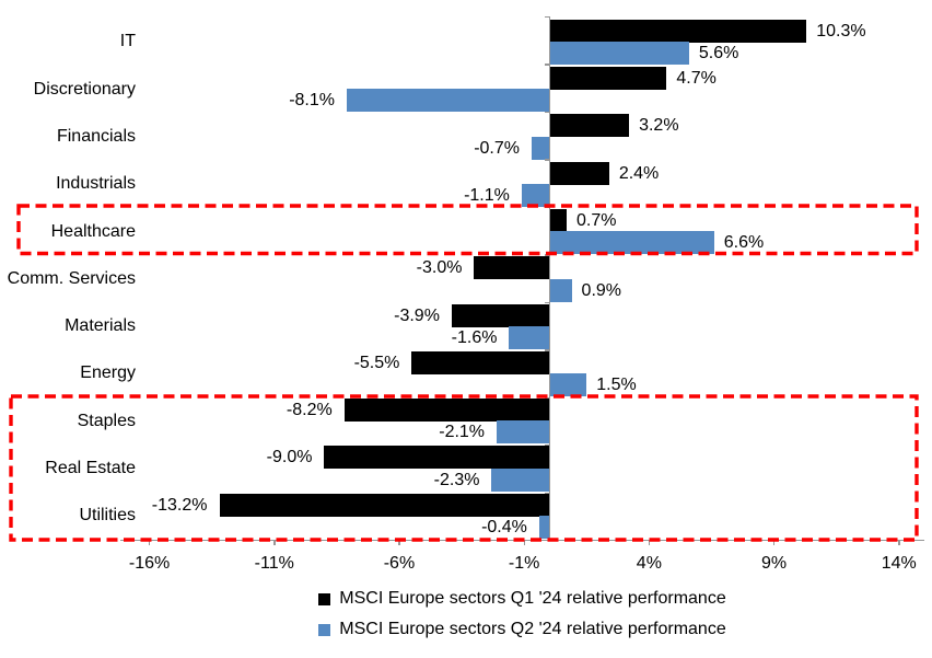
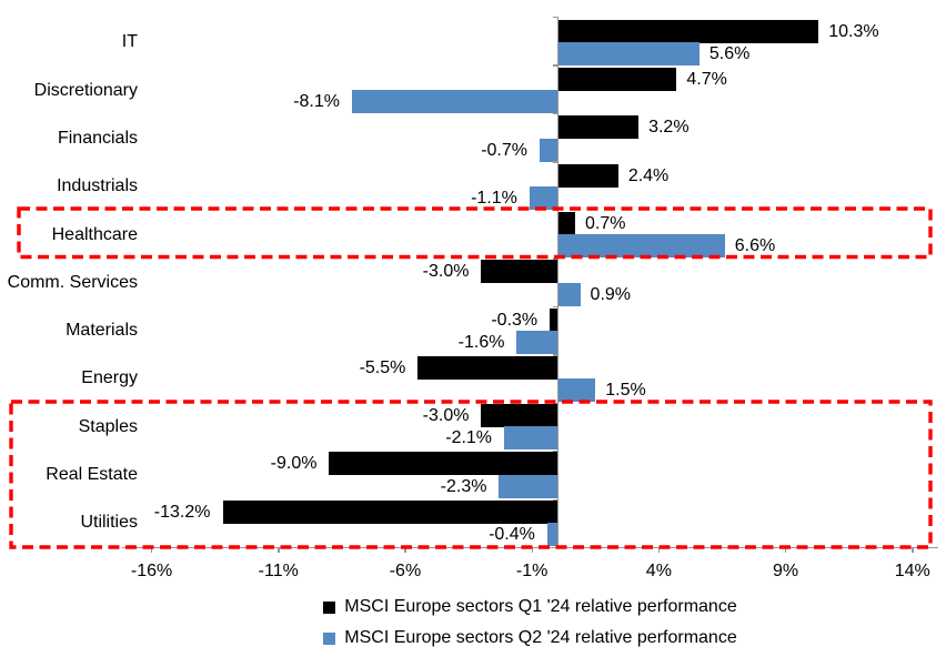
MSCI Europe sectors Q1 '24 relative performance/Materials: -3.9% -> -0.3%
MSCI Europe sectors Q1 '24 relative performance/Staples: -8.2% -> -3.0%
